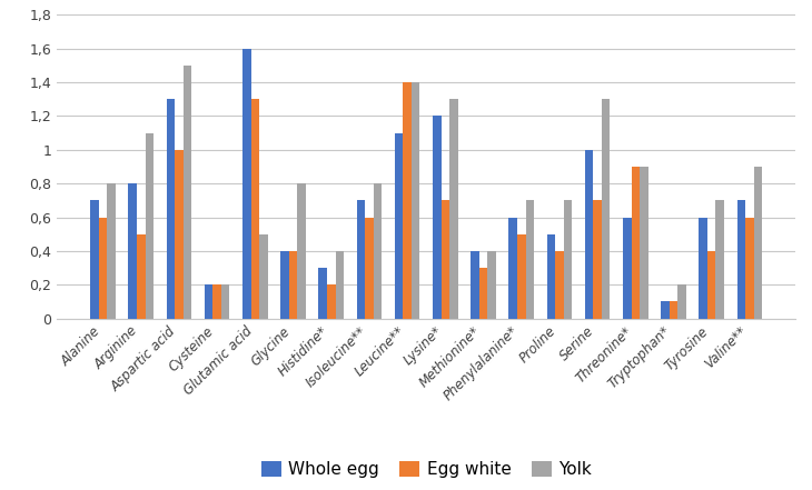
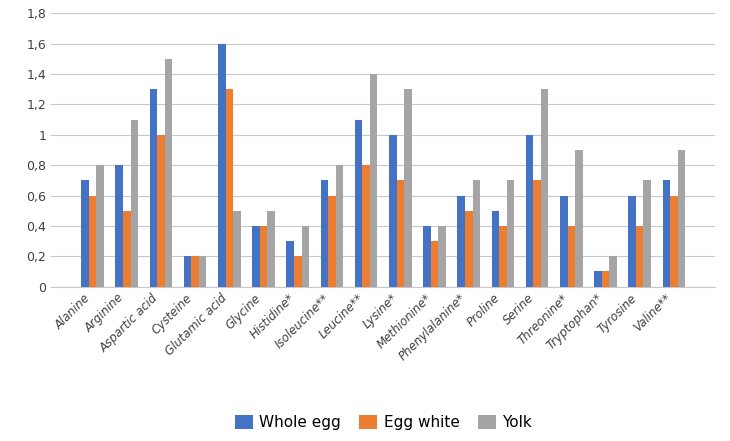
Yolk/Glycine: 0,8 -> 0,5
Egg white/Leucine**: 1,4 -> 0,8
Whole egg/Lysine*: 1,2 -> 1,0
Egg white/Threonine*: 0,9 -> 0,4
